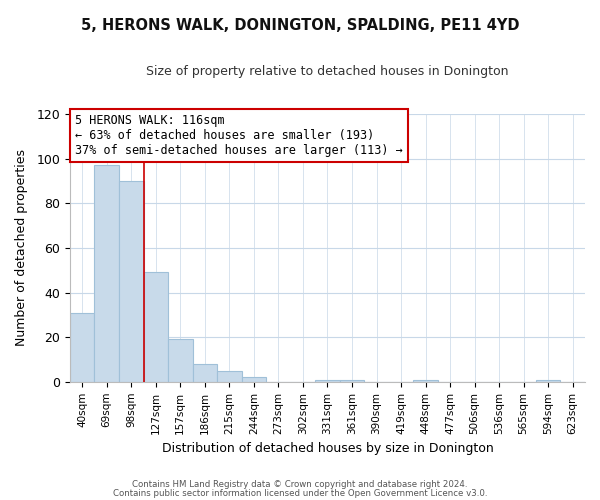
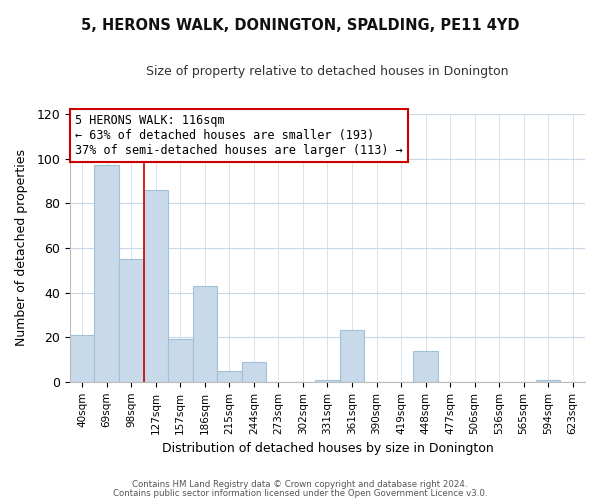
40sqm: 31 -> 21
98sqm: 90 -> 55
127sqm: 49 -> 86
186sqm: 8 -> 43
244sqm: 2 -> 9
361sqm: 1 -> 23
448sqm: 1 -> 14
